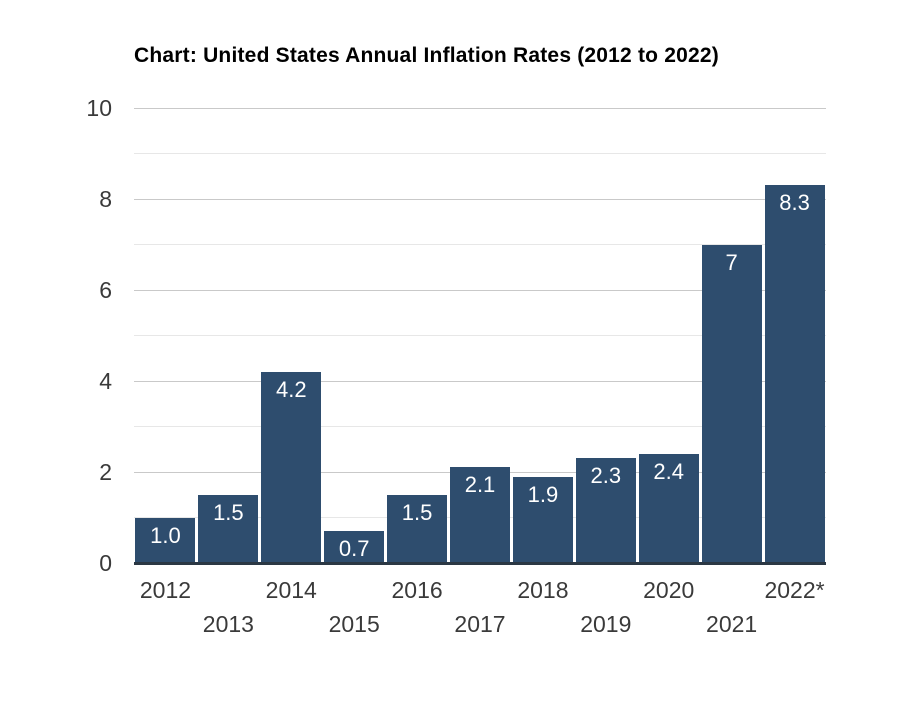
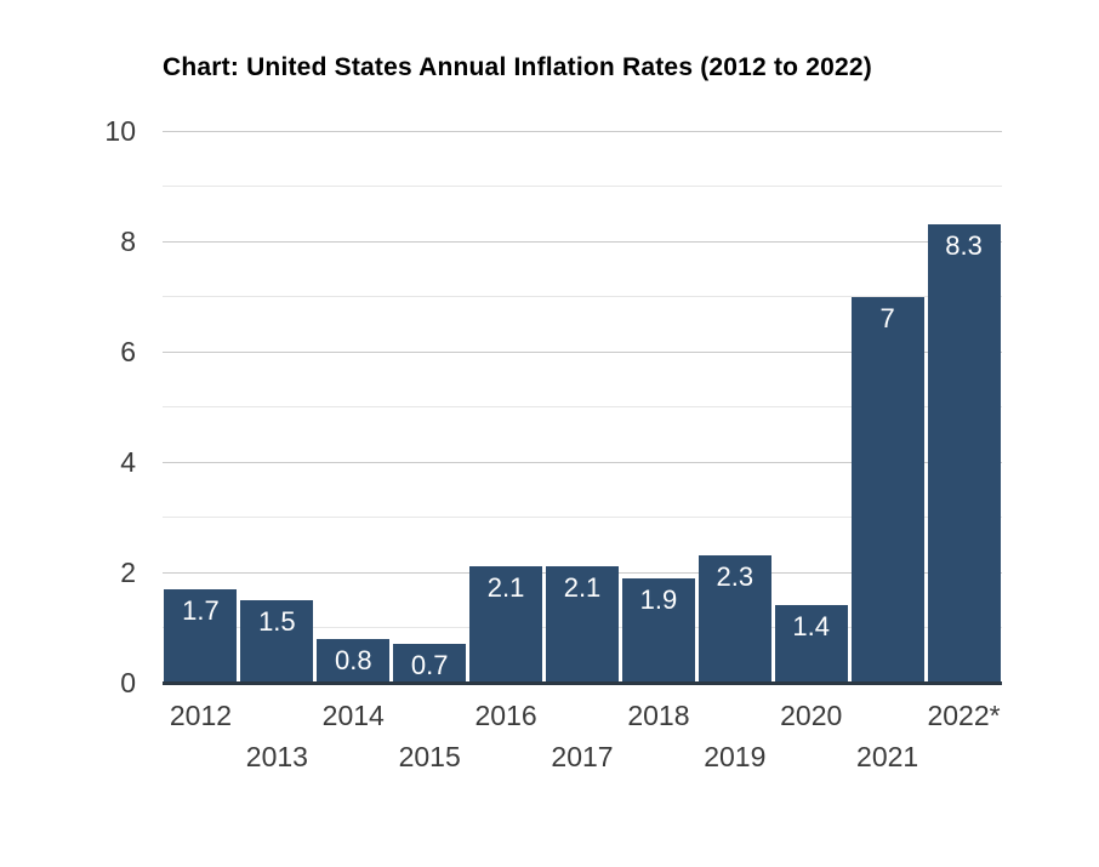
2012: 1.0 -> 1.7
2014: 4.2 -> 0.8
2016: 1.5 -> 2.1
2020: 2.4 -> 1.4
